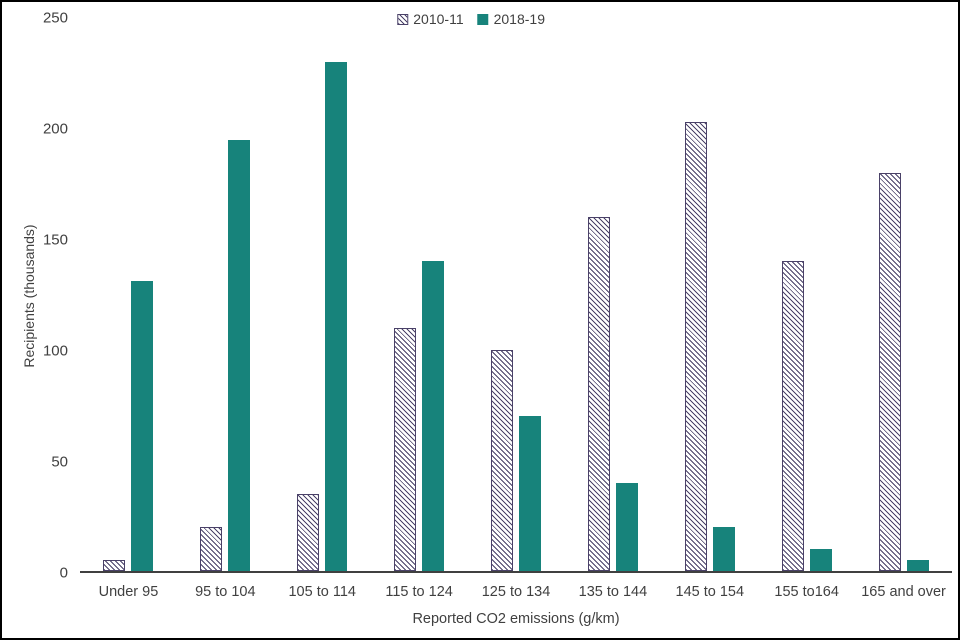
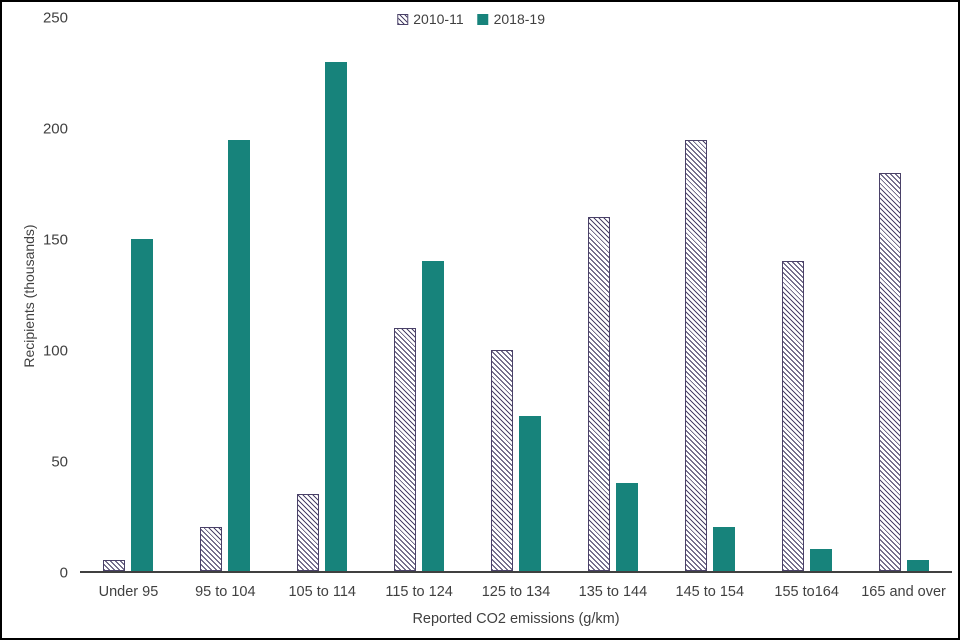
2018-19/Under 95: 131 -> 150
2010-11/145 to 154: 203 -> 195
